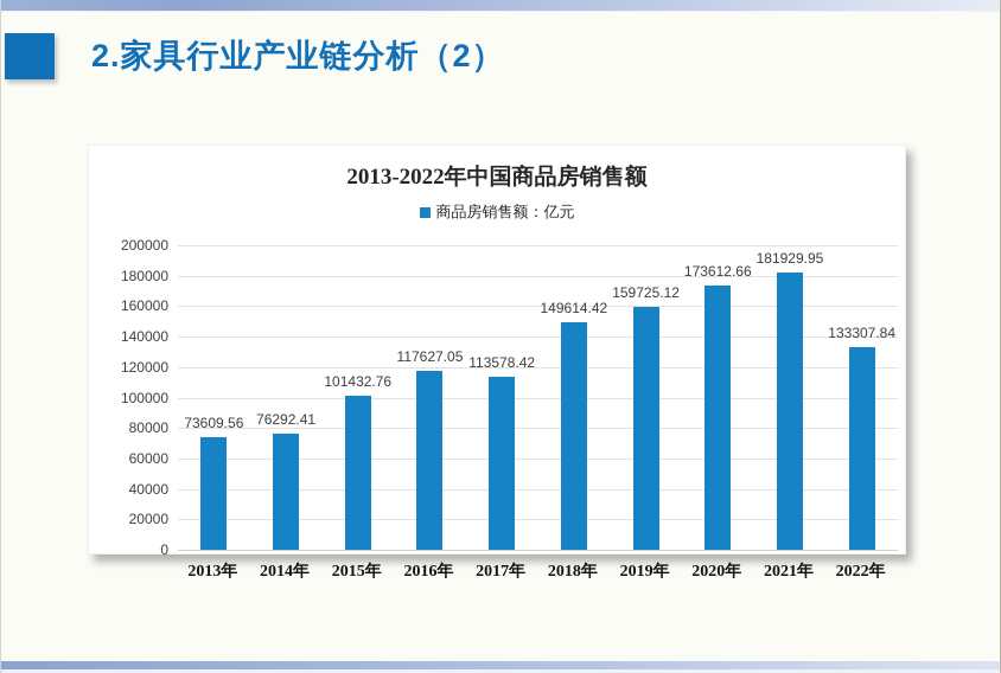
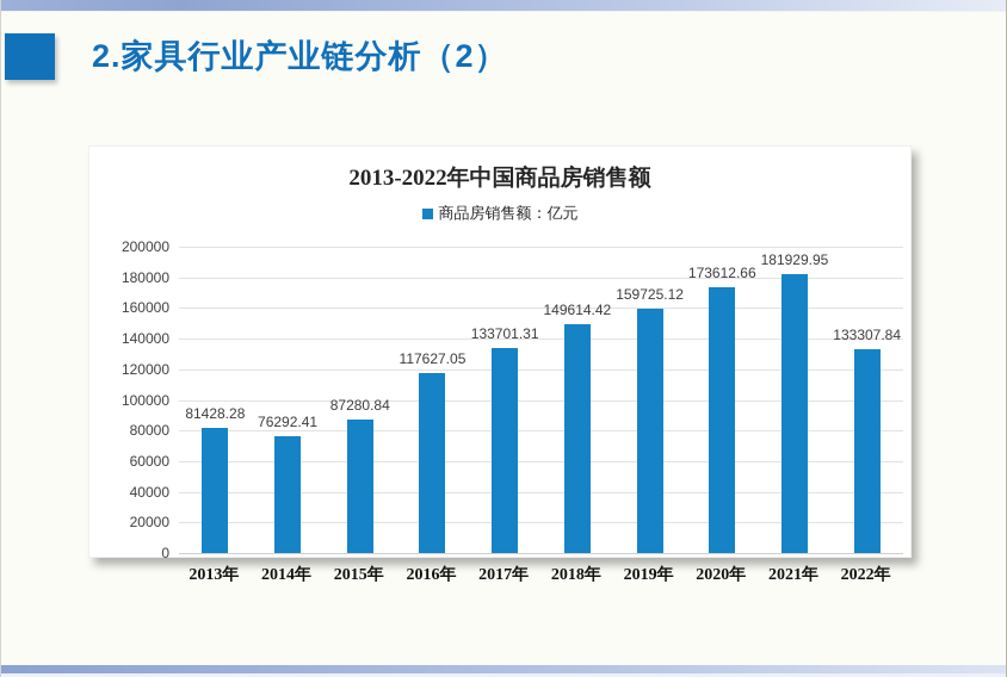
2013年: 73609.56 -> 81428.28
2015年: 101432.76 -> 87280.84
2017年: 113578.42 -> 133701.31
